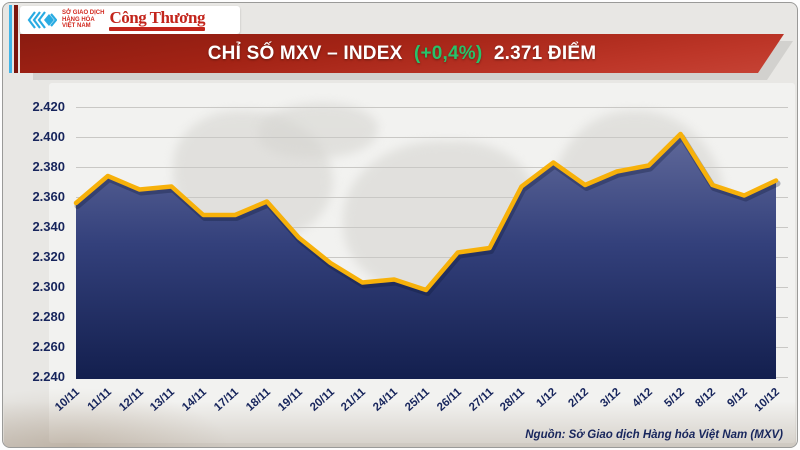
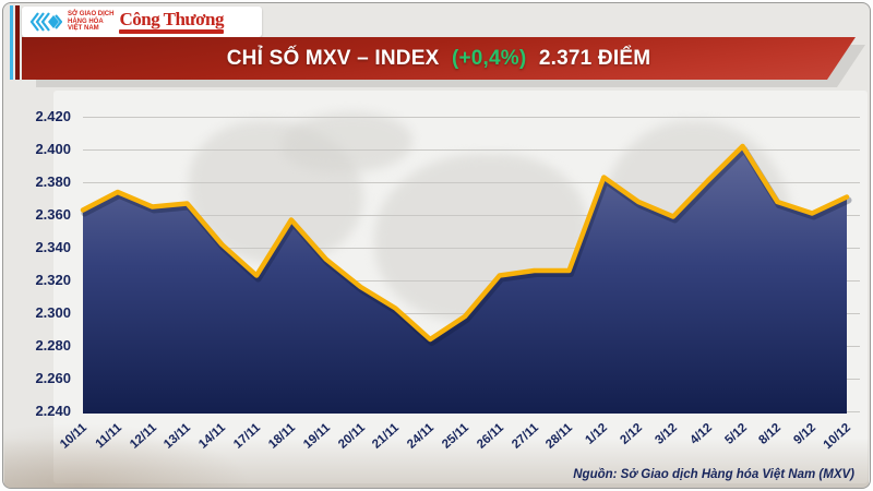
10/11: 2.356 -> 2.363
14/11: 2.348 -> 2.342
17/11: 2.348 -> 2.323
24/11: 2.305 -> 2.284
28/11: 2.367 -> 2.326
3/12: 2.377 -> 2.359
